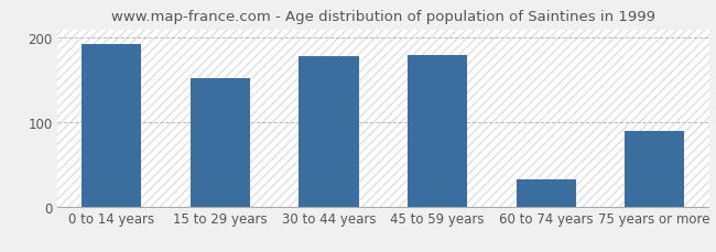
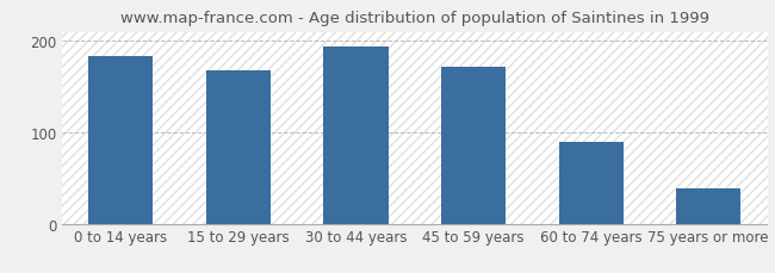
0 to 14 years: 192 -> 184
15 to 29 years: 152 -> 168
30 to 44 years: 178 -> 194
45 to 59 years: 180 -> 172
60 to 74 years: 32 -> 90
75 years or more: 90 -> 38
